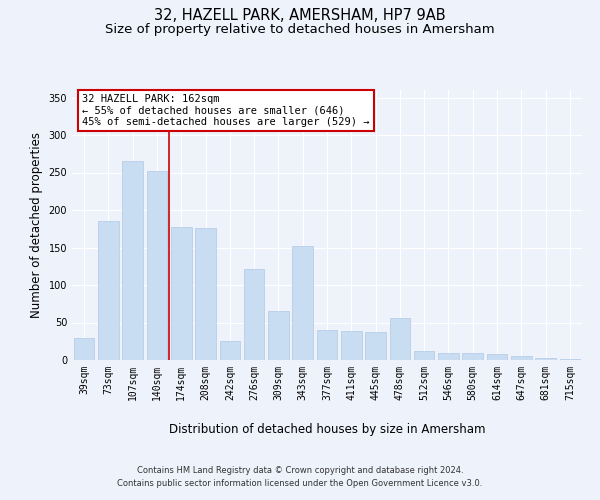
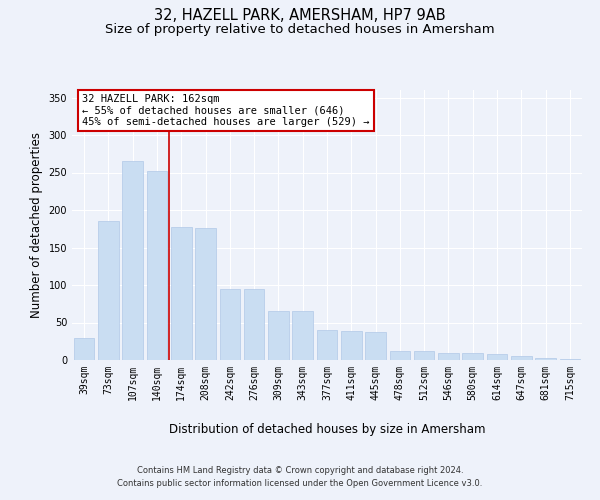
242sqm: 26 -> 95
276sqm: 122 -> 95
343sqm: 152 -> 65
478sqm: 56 -> 12
